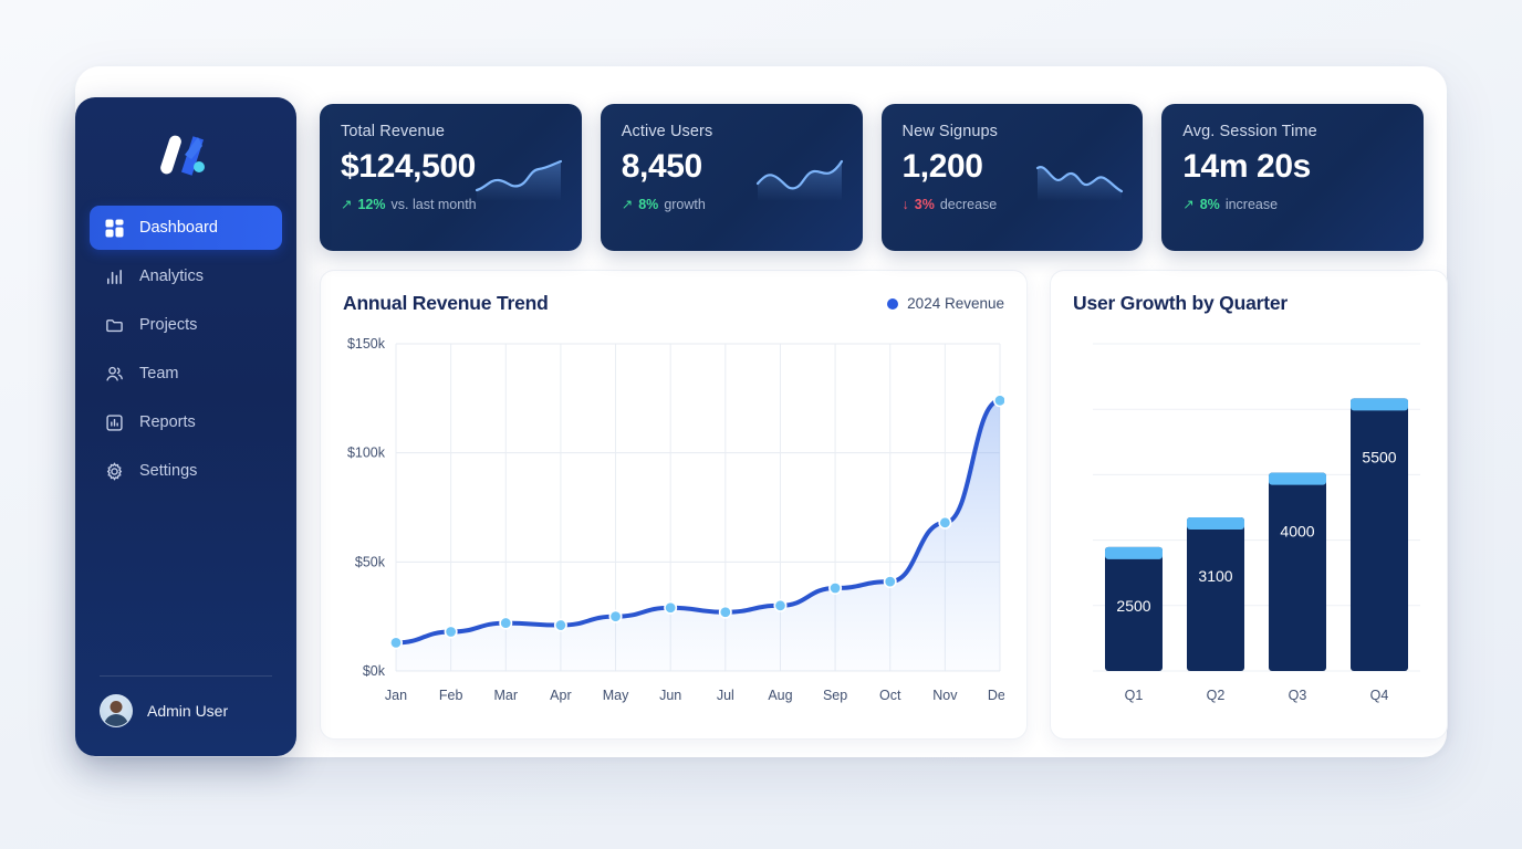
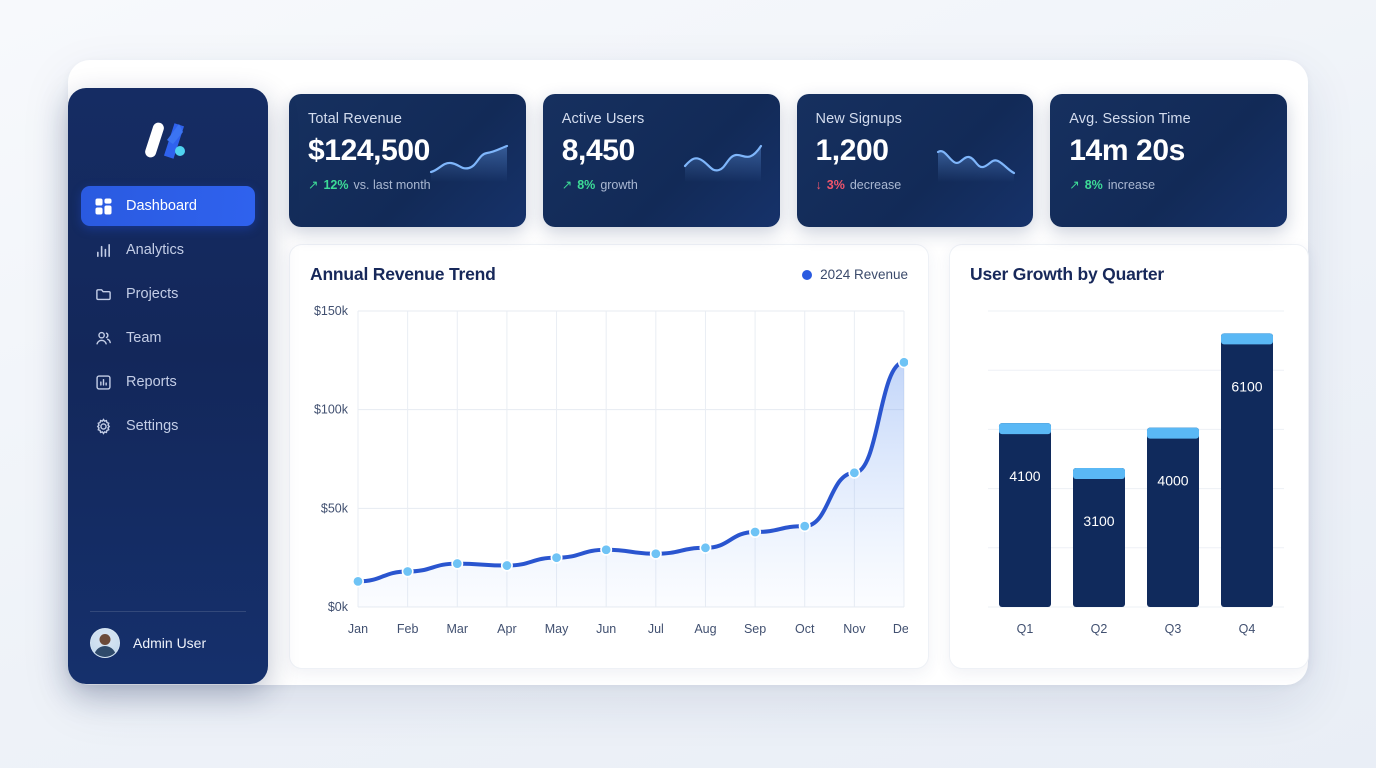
User Growth by Quarter/Q1: 2500 -> 4100
User Growth by Quarter/Q4: 5500 -> 6100
